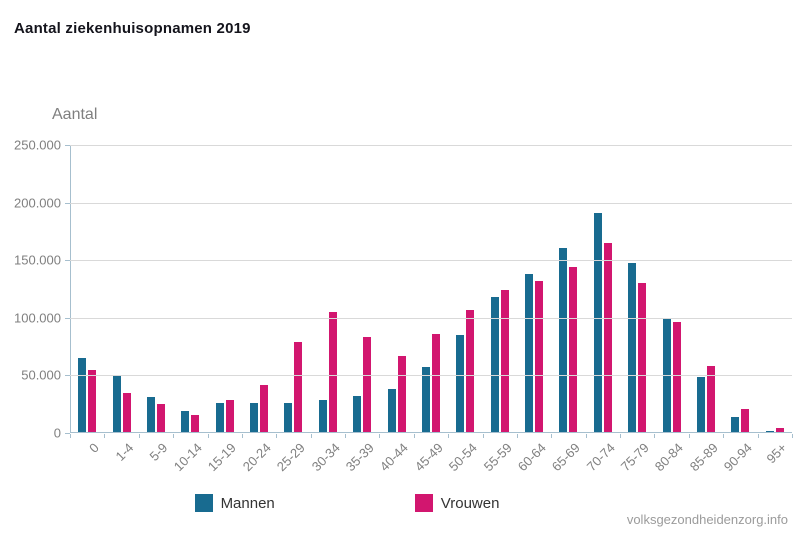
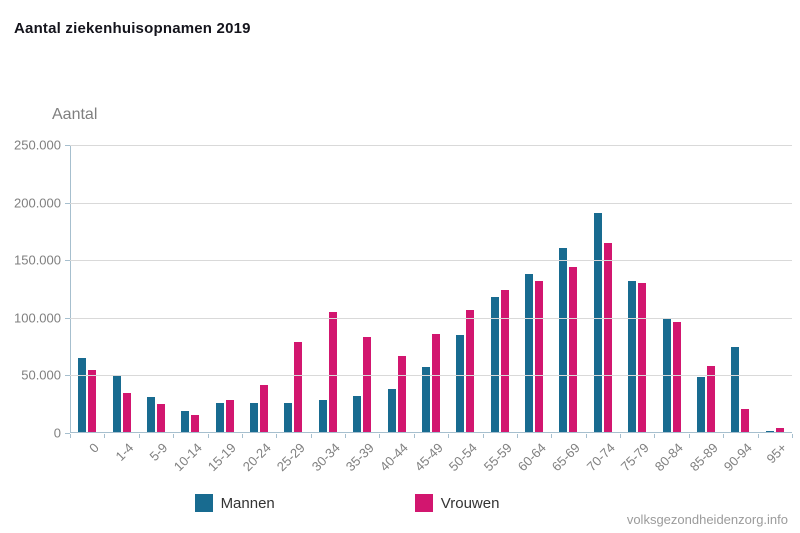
Mannen/75-79: 148000 -> 132000
Mannen/90-94: 14000 -> 75000
